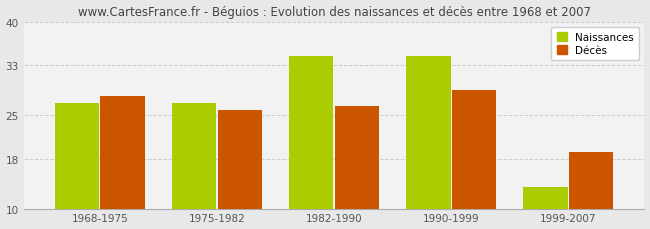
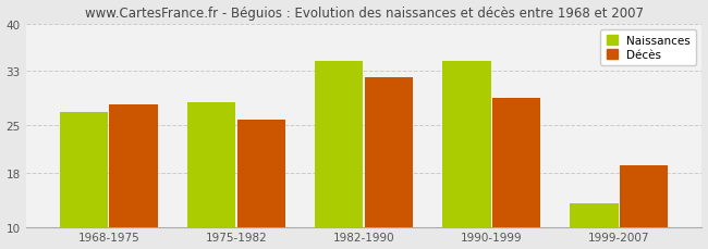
Naissances/1975-1982: 27.0 -> 28.4
Décès/1982-1990: 26.5 -> 32.0
